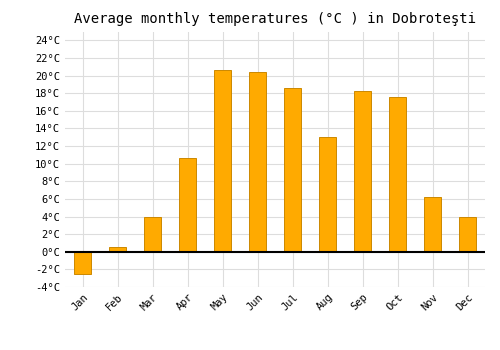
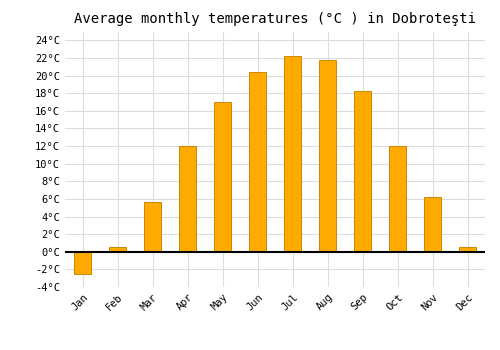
Mar: 4.0°C -> 5.7°C
Apr: 10.6°C -> 12.0°C
May: 20.6°C -> 17.0°C
Jul: 18.6°C -> 22.2°C
Aug: 13.0°C -> 21.8°C
Oct: 17.6°C -> 12.0°C
Dec: 4.0°C -> 0.5°C
